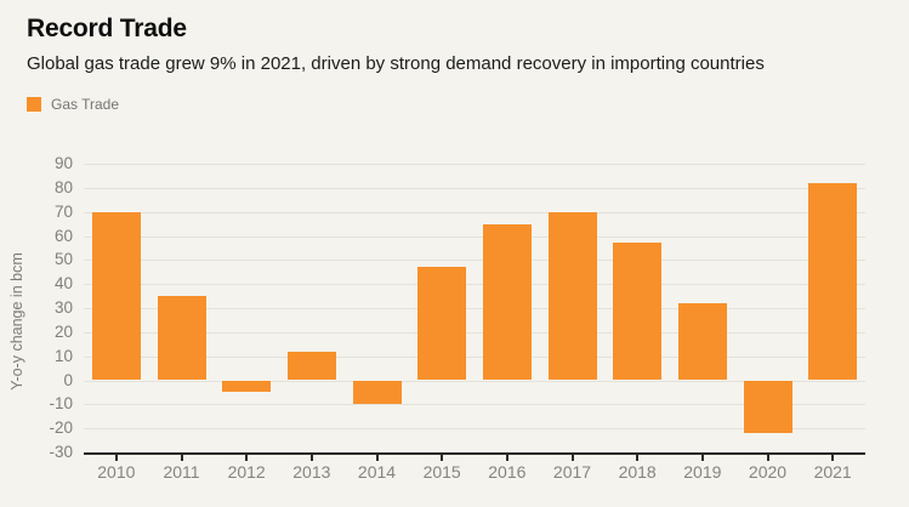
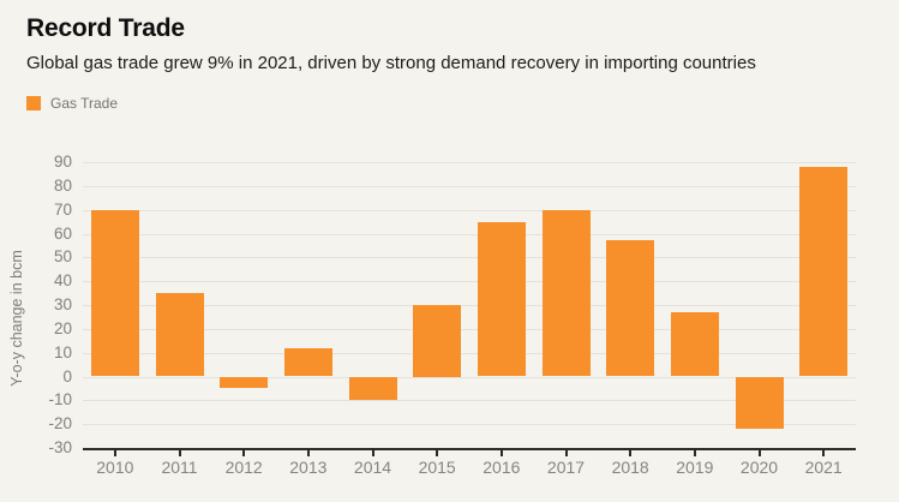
2015: 47 -> 30
2019: 32 -> 27
2021: 82 -> 88
